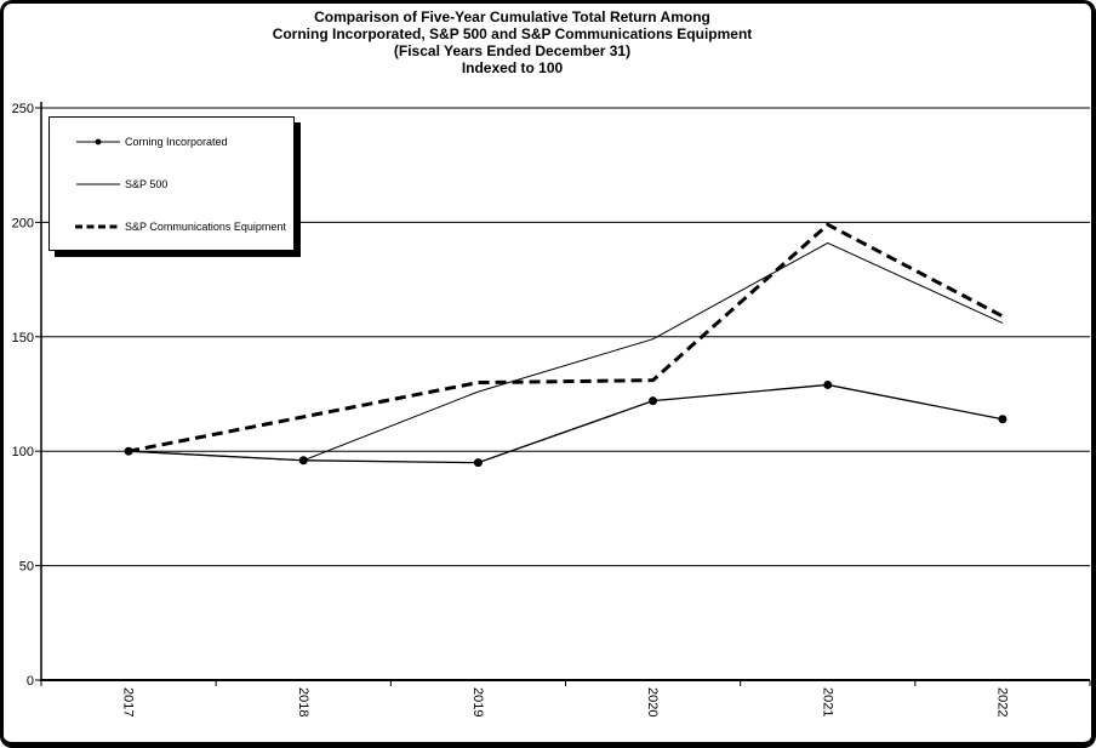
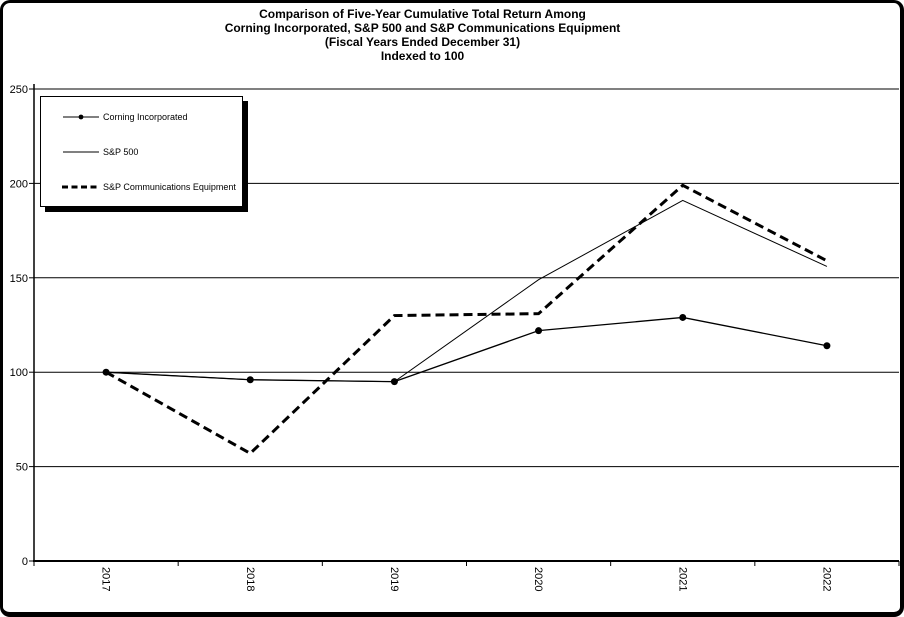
S&P Communications Equipment/2018: 115 -> 57
S&P 500/2019: 126 -> 95
